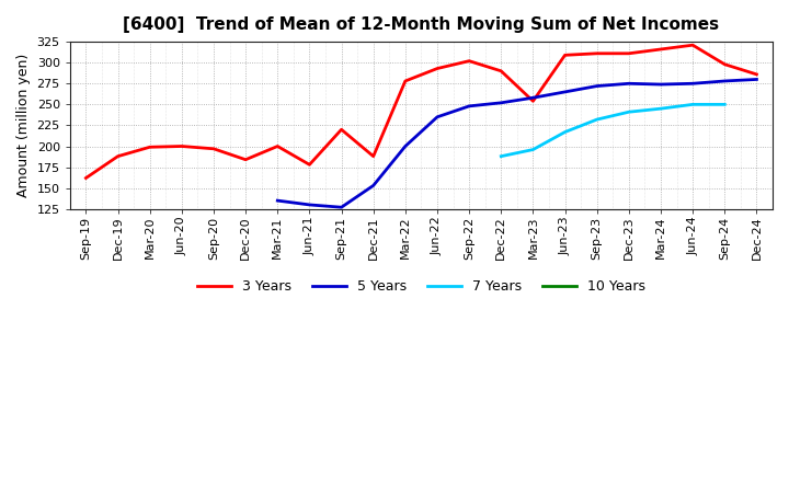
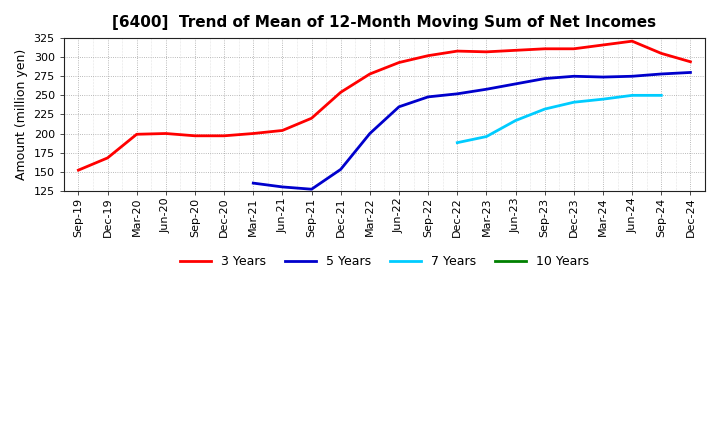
3 Years/Sep-19: 162 -> 152
3 Years/Dec-19: 188 -> 168
3 Years/Dec-20: 184 -> 197
3 Years/Jun-21: 178 -> 204
3 Years/Dec-21: 188 -> 254
3 Years/Dec-22: 290 -> 308
3 Years/Mar-23: 254 -> 307
3 Years/Sep-24: 298 -> 305
3 Years/Dec-24: 286 -> 294
